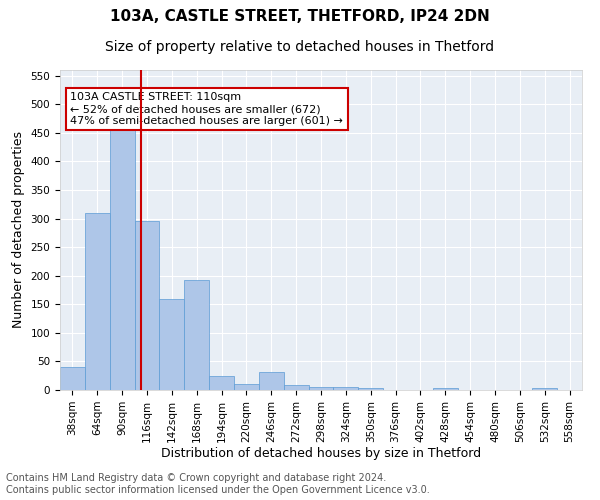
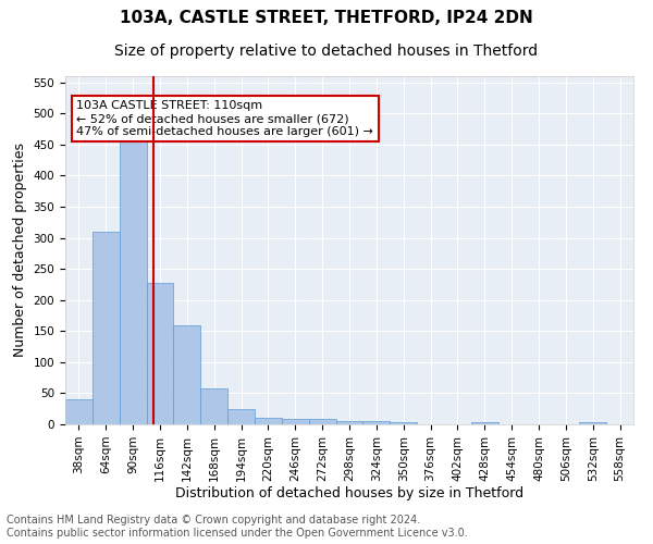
116sqm: 296 -> 228
168sqm: 192 -> 58
246sqm: 32 -> 8
